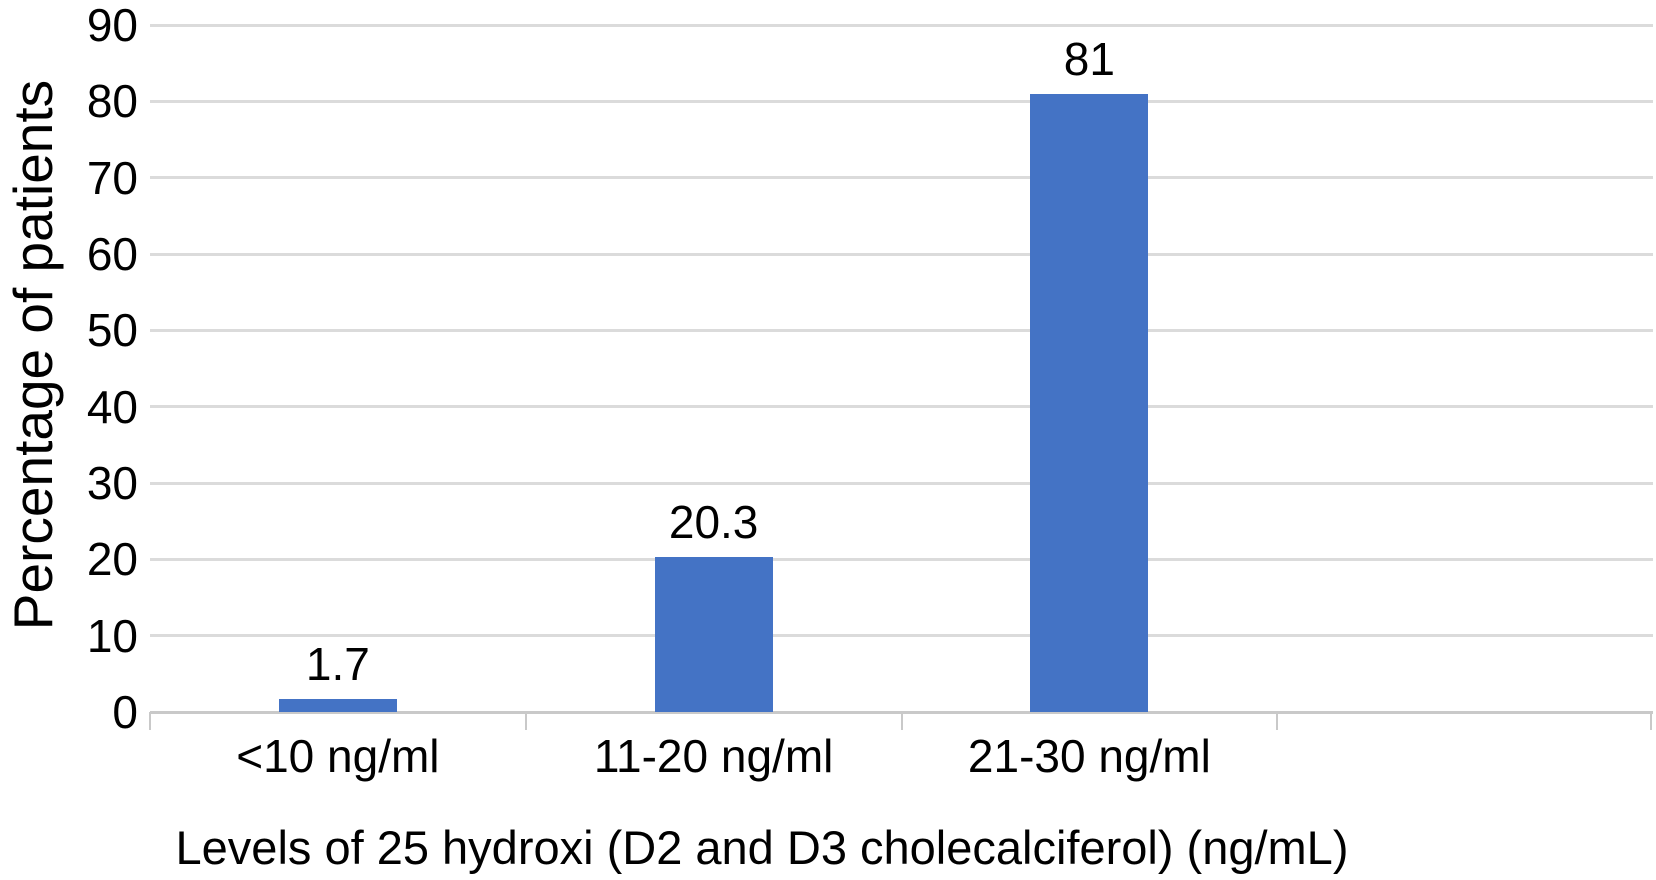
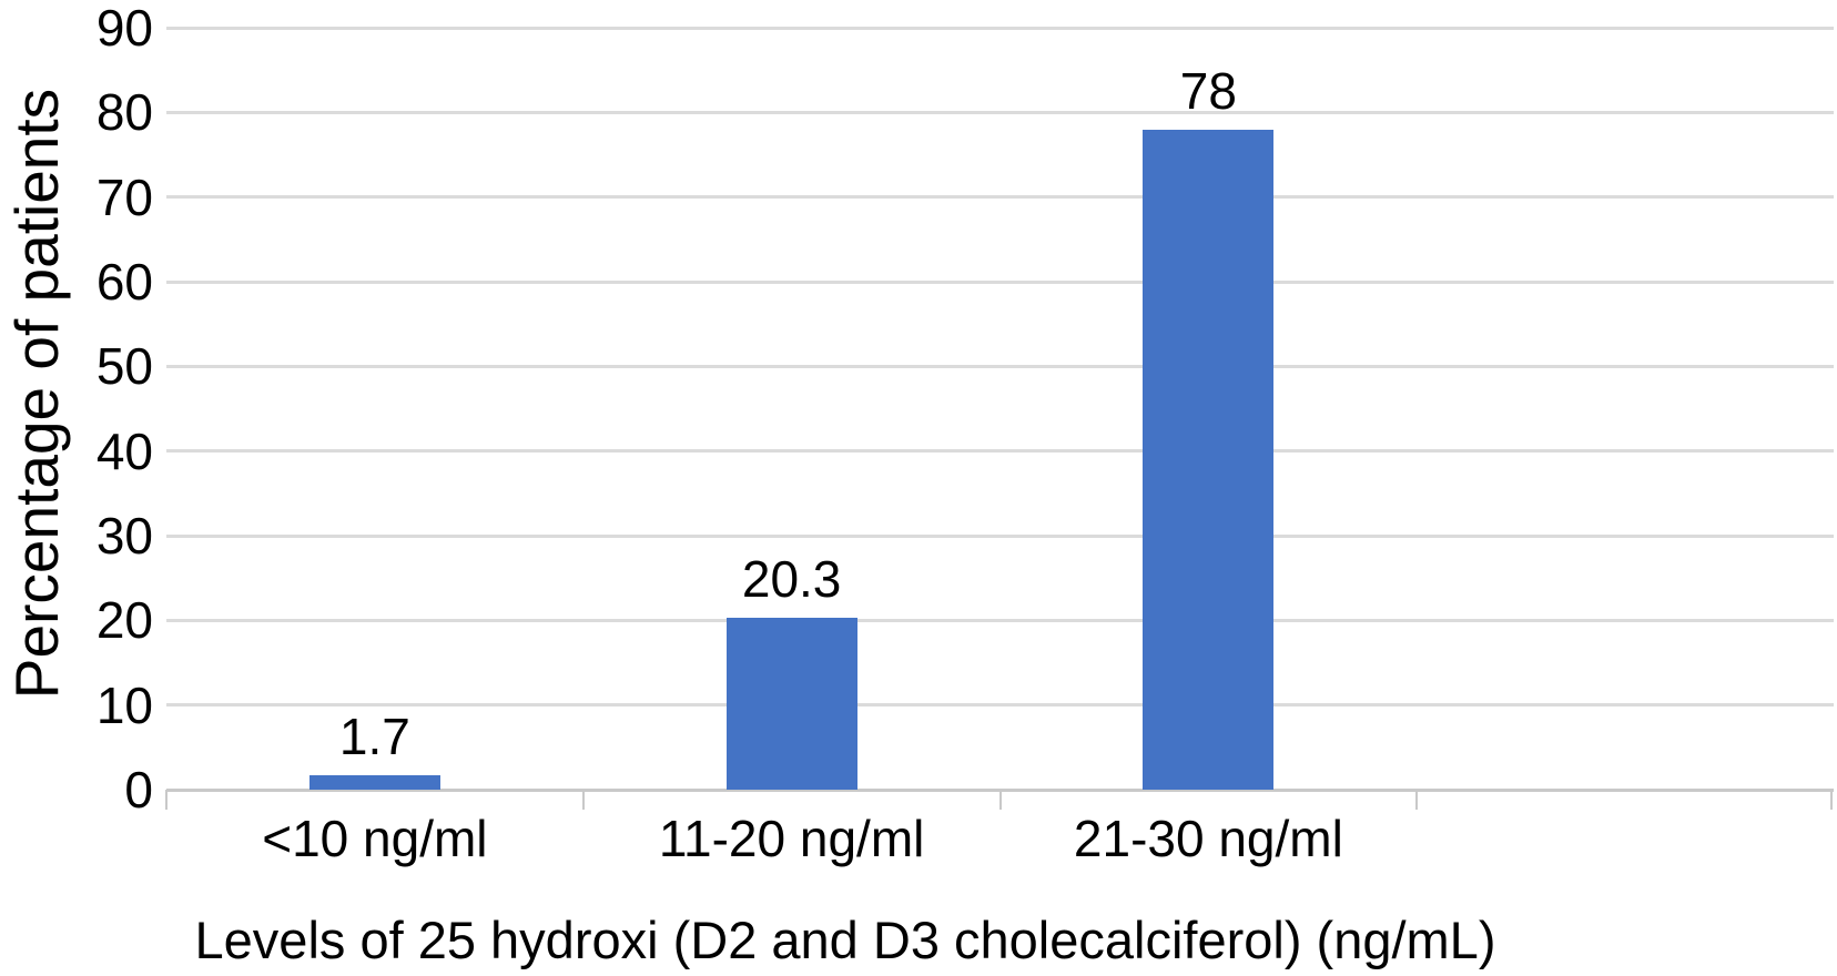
21-30 ng/ml: 81 -> 78
